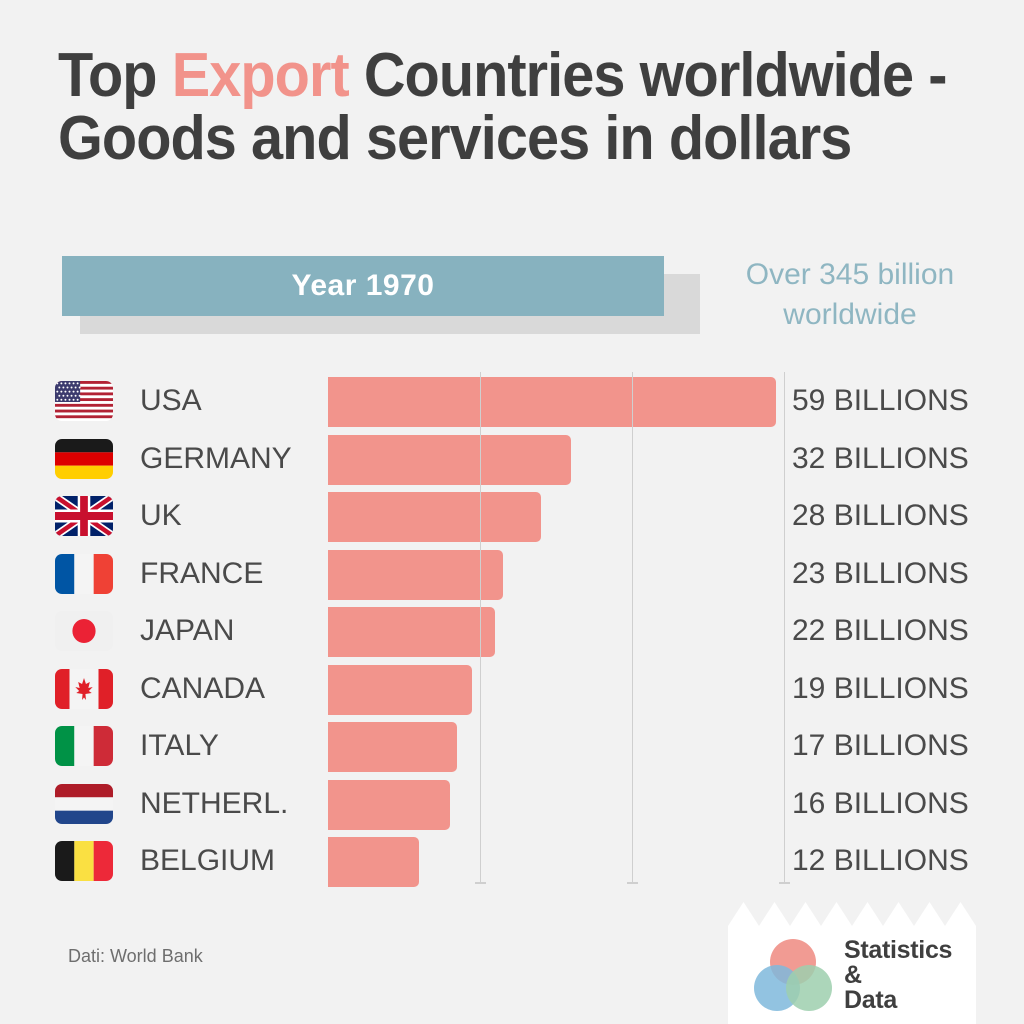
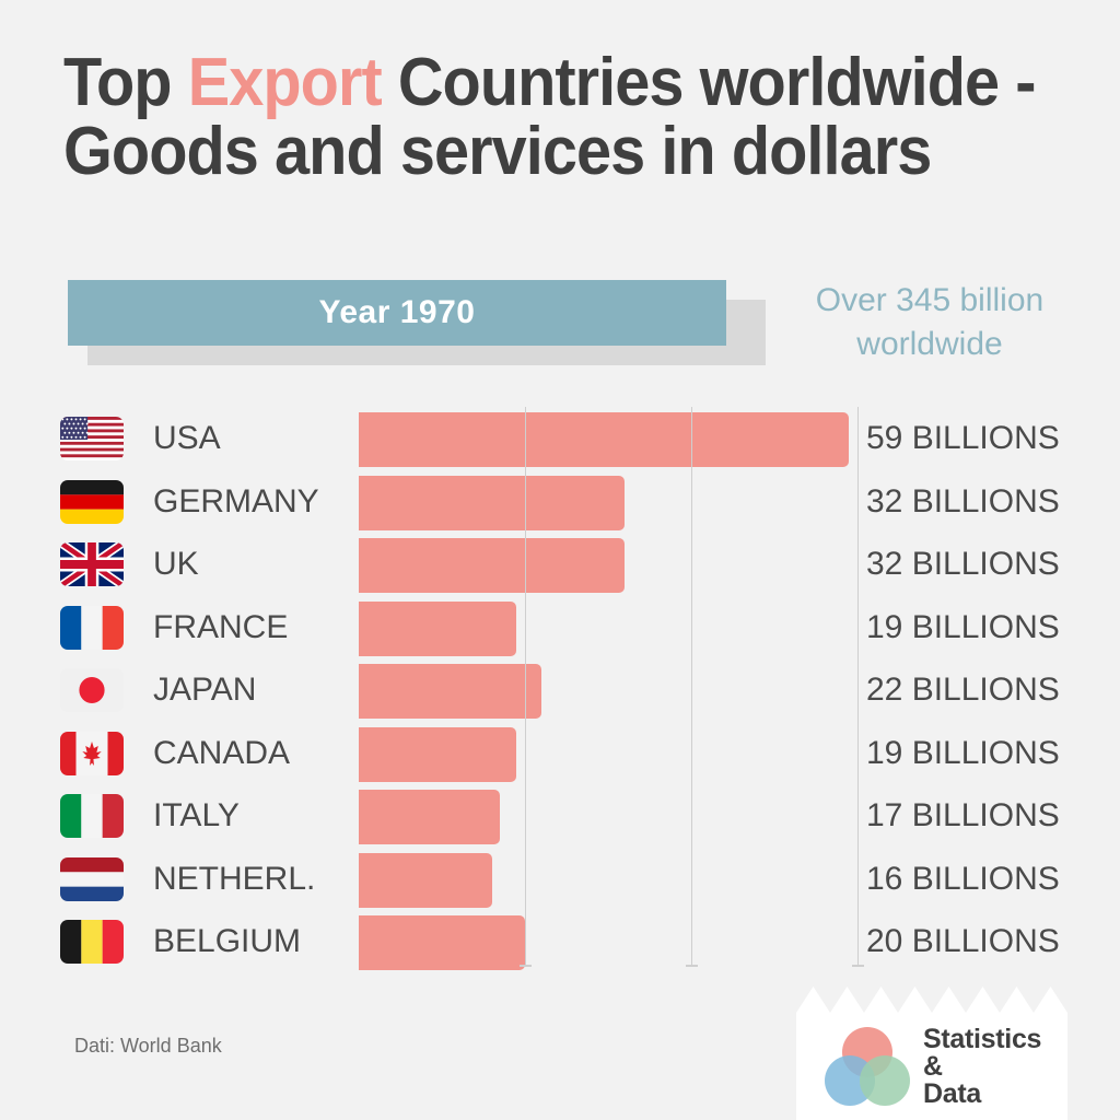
UK: 28 -> 32
FRANCE: 23 -> 19
BELGIUM: 12 -> 20
